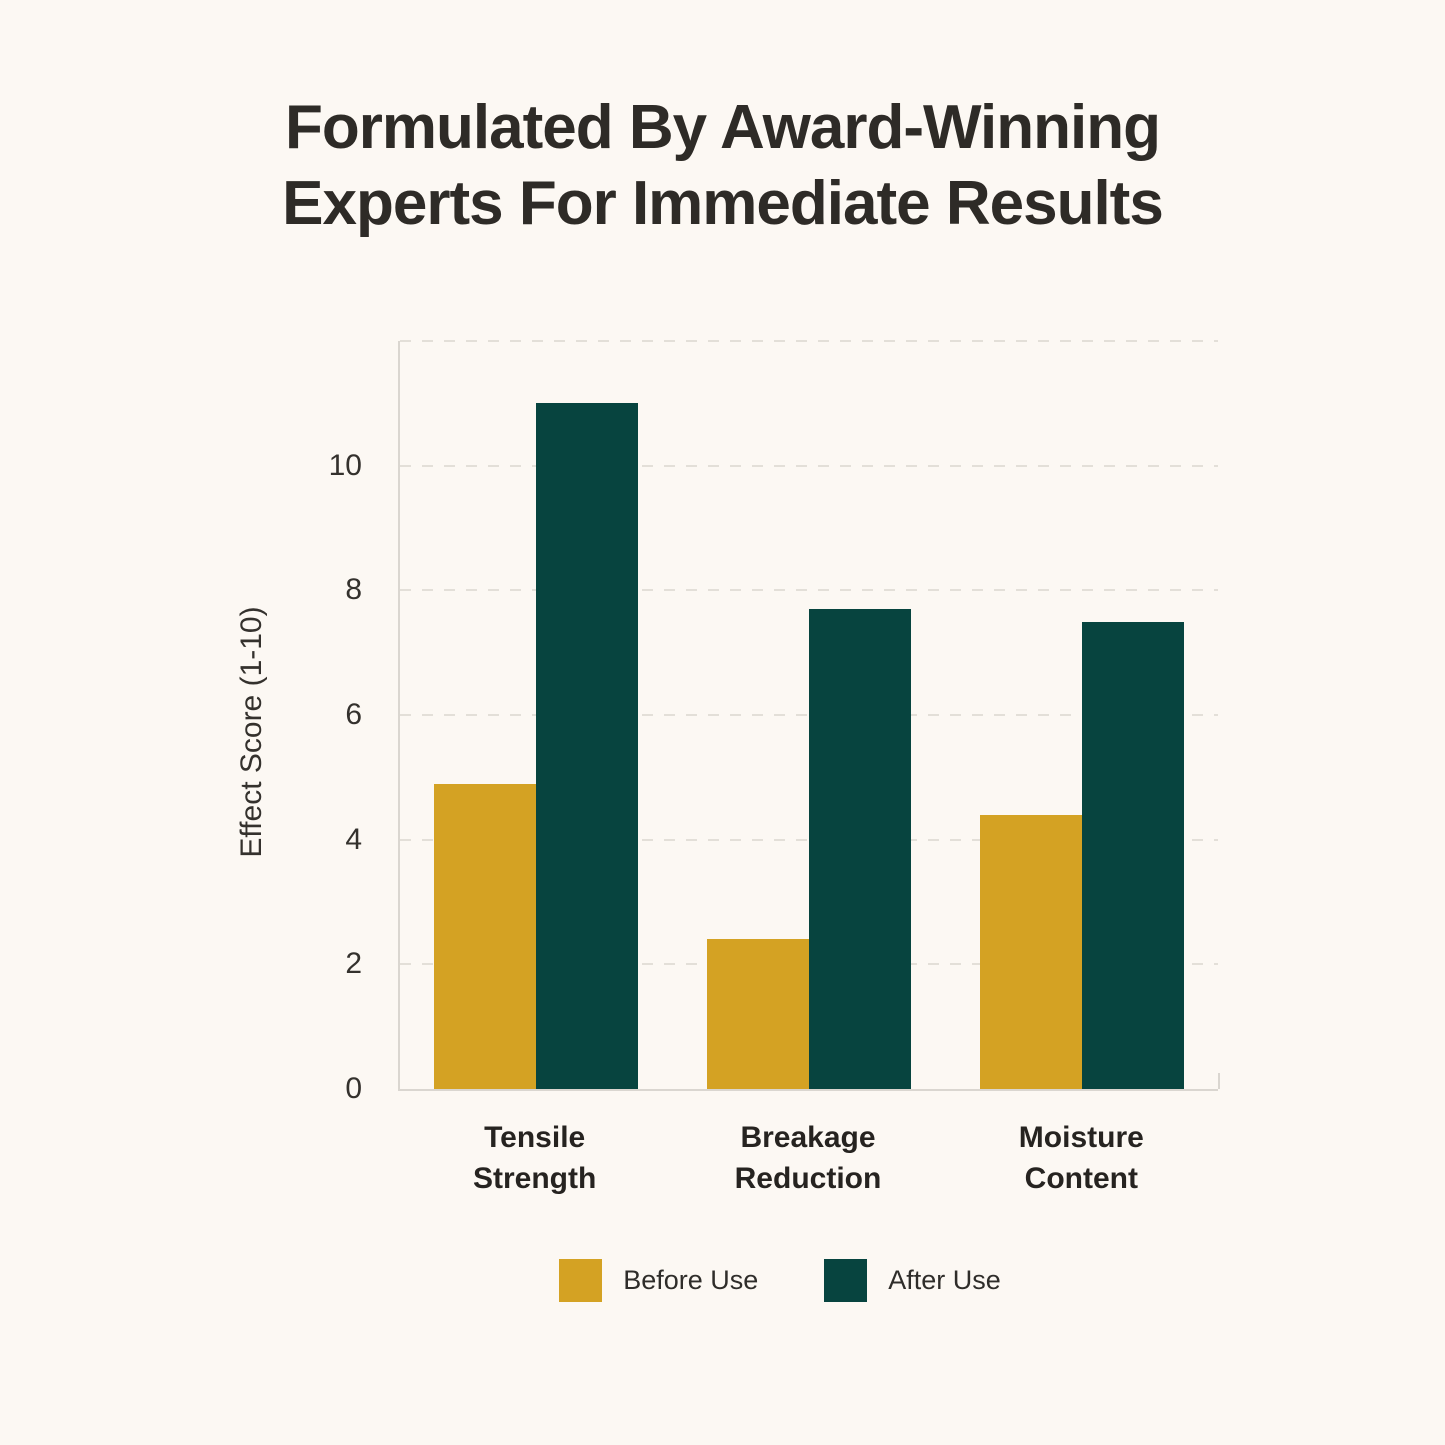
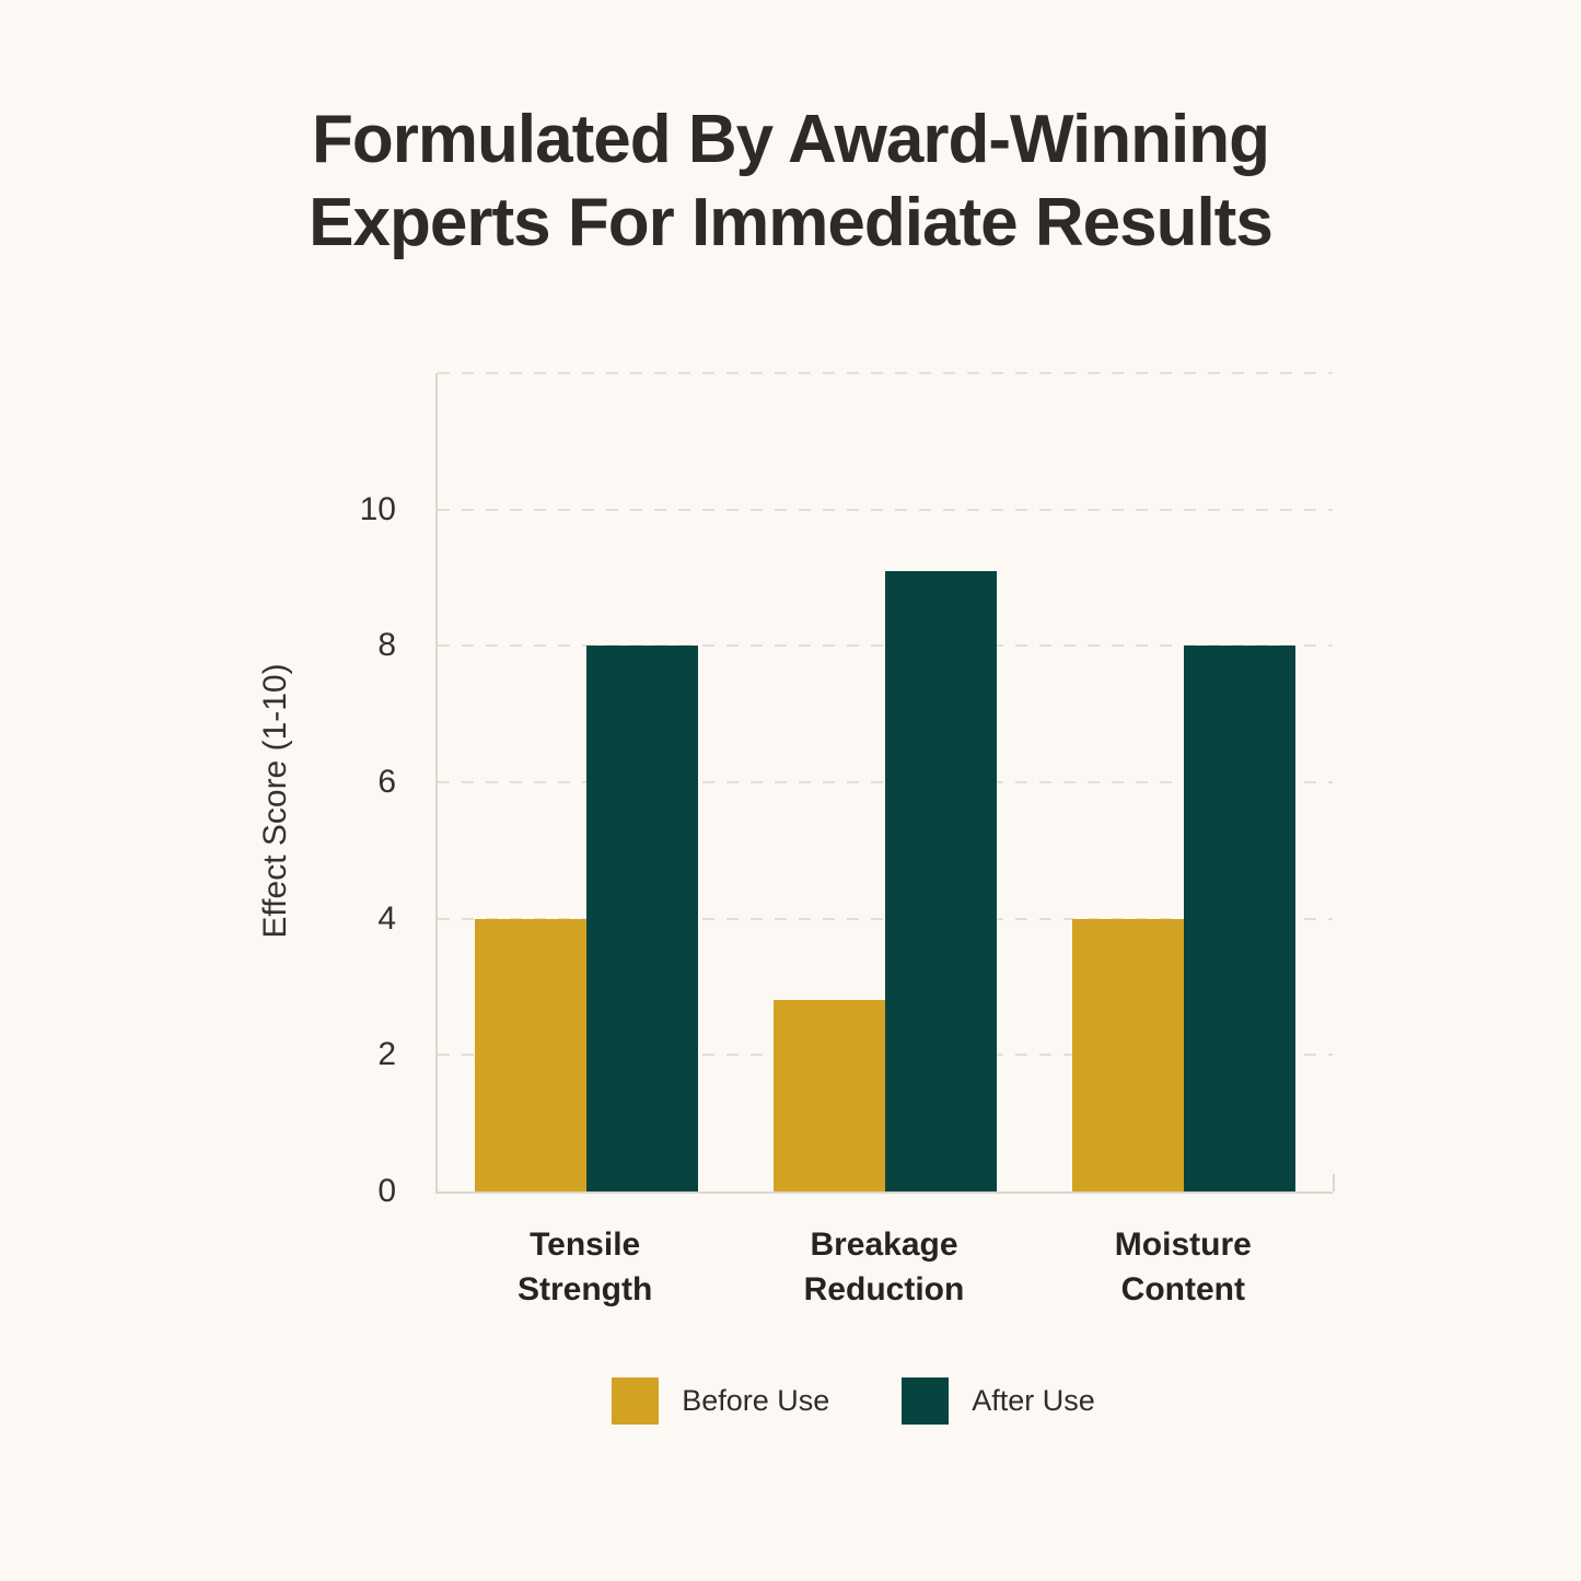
Before Use/Tensile Strength: 4.9 -> 4.0
After Use/Tensile Strength: 11.0 -> 8.0
Before Use/Breakage Reduction: 2.4 -> 2.8
After Use/Breakage Reduction: 7.7 -> 9.1
Before Use/Moisture Content: 4.4 -> 4.0
After Use/Moisture Content: 7.5 -> 8.0
